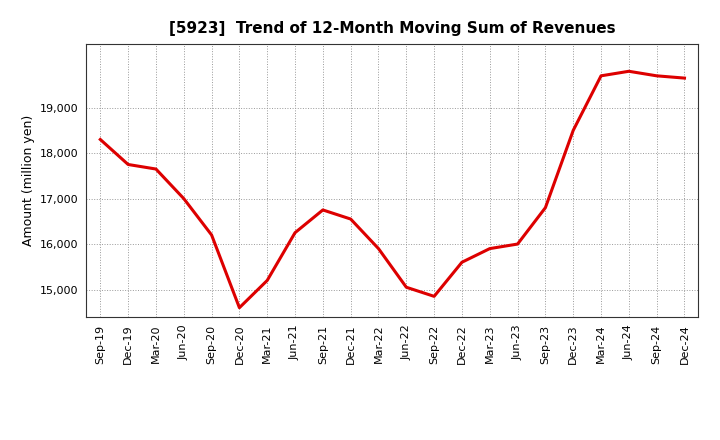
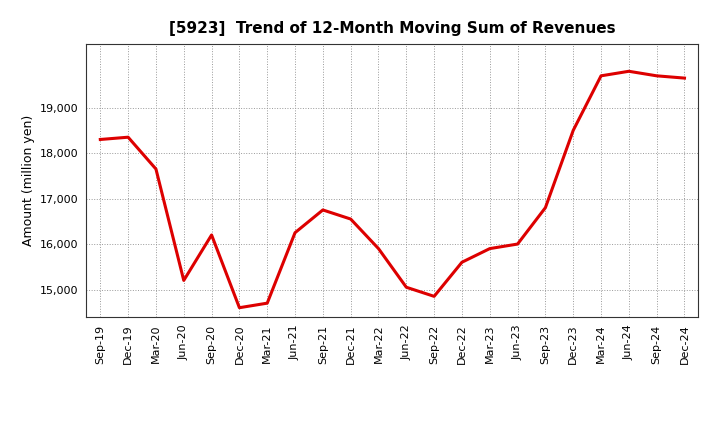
Dec-19: 17,750 -> 18,350
Jun-20: 17,000 -> 15,200
Mar-21: 15,200 -> 14,700
